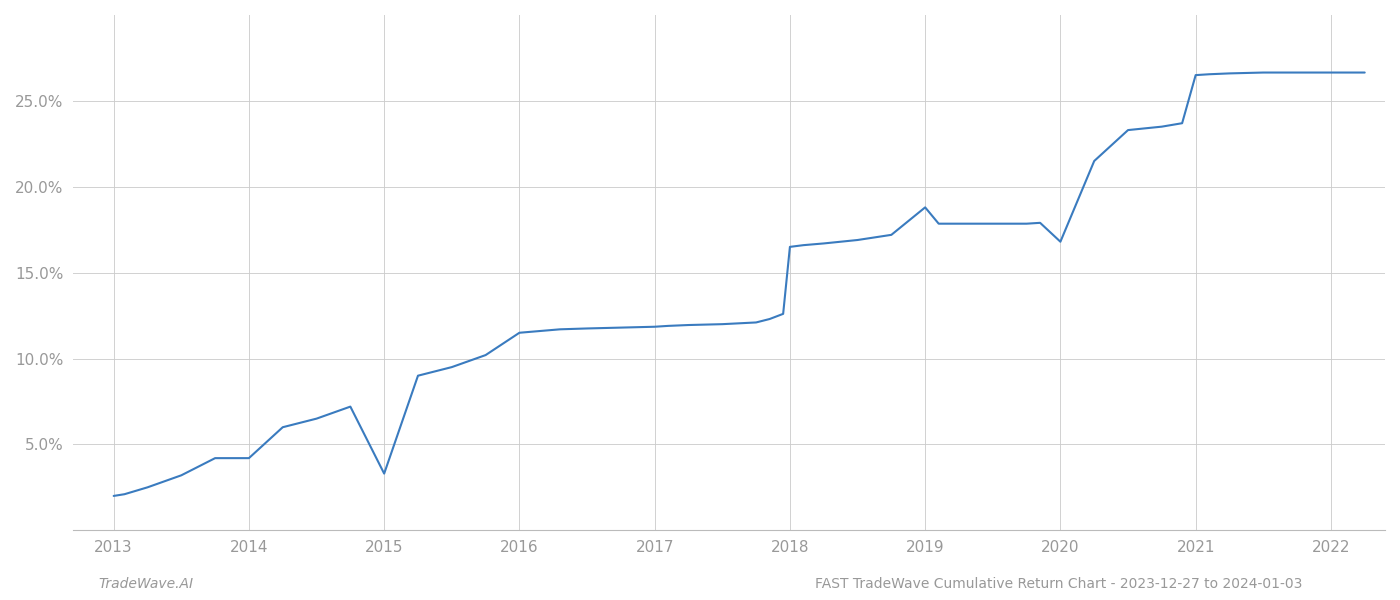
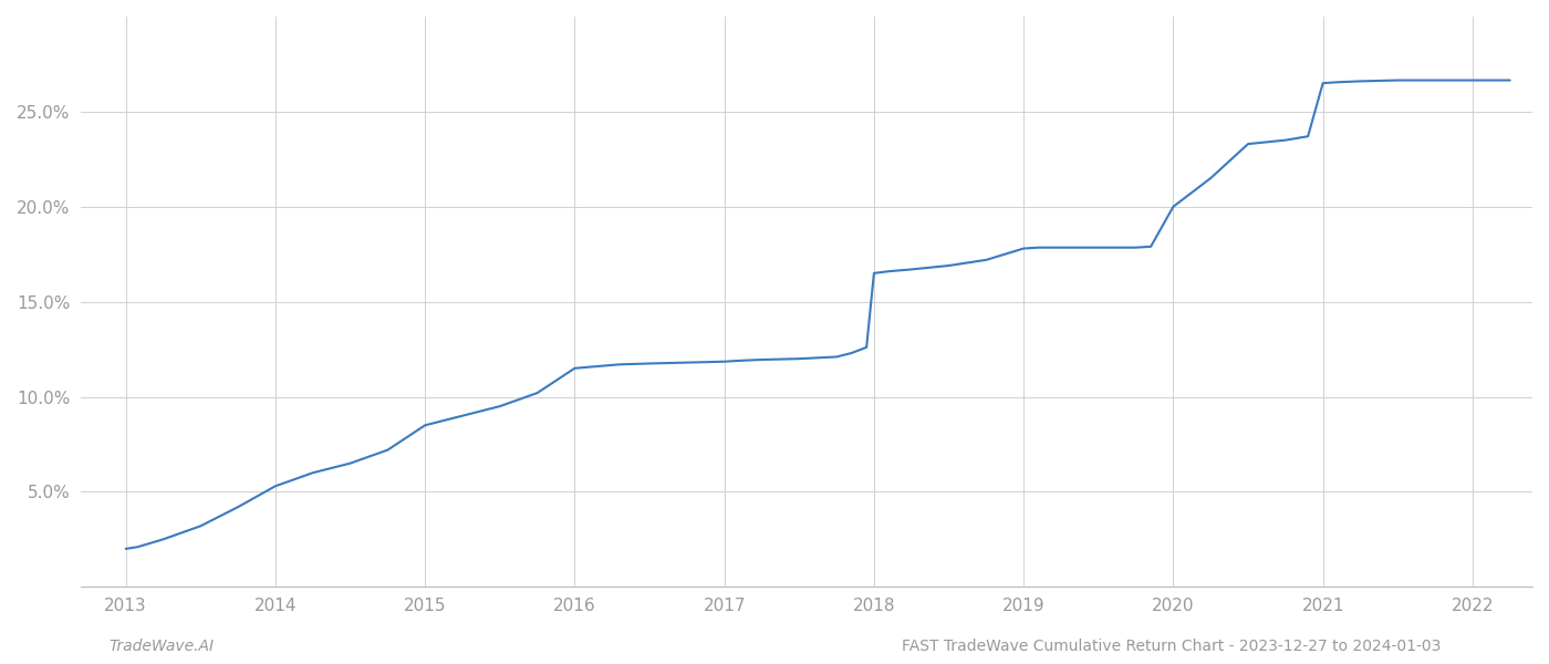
2014: 4.2% -> 5.3%
2015: 3.3% -> 8.5%
2019: 18.8% -> 17.8%
2020: 16.8% -> 20.0%
